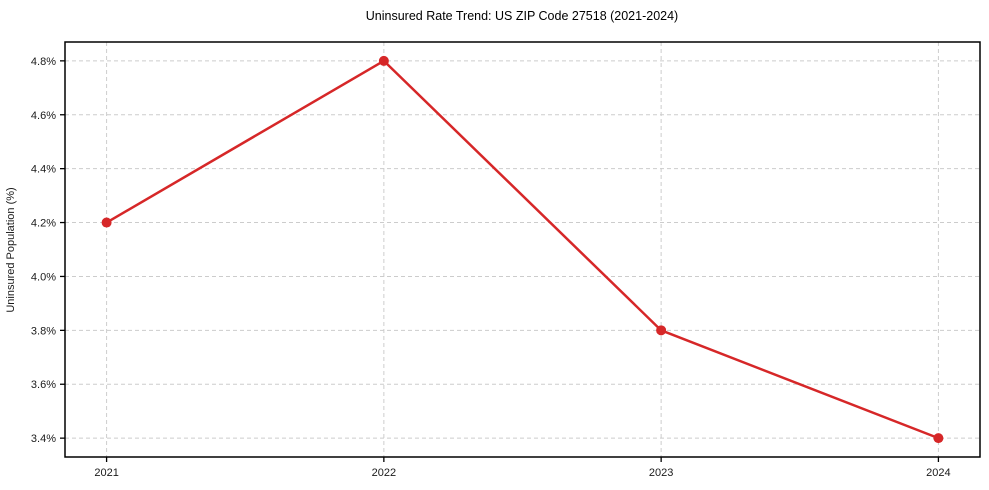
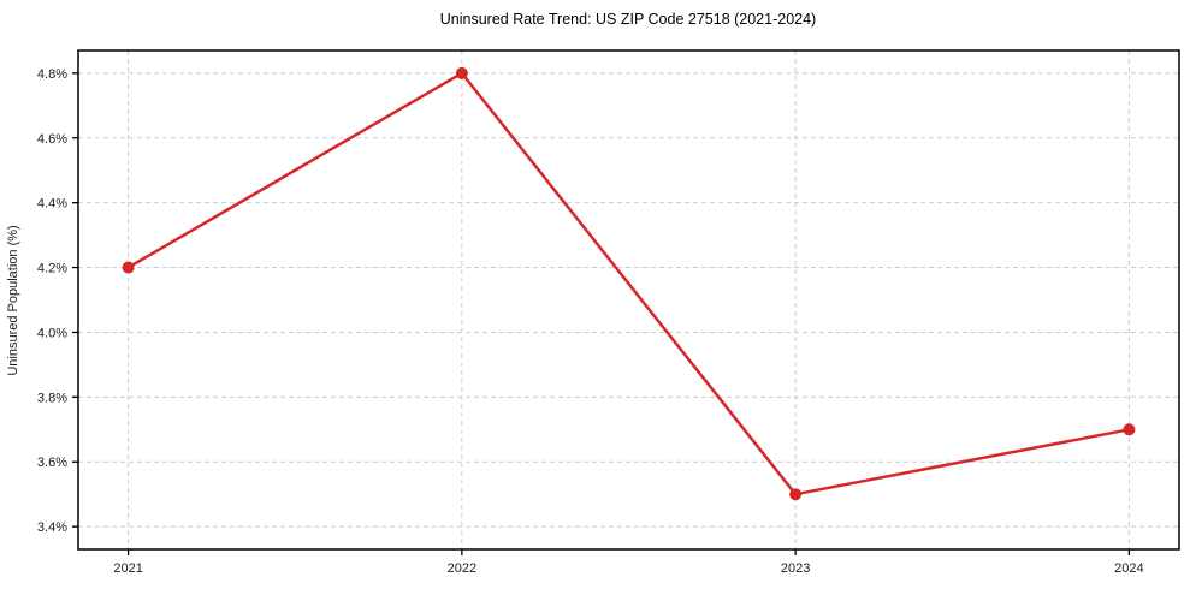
2023: 3.8% -> 3.5%
2024: 3.4% -> 3.7%
